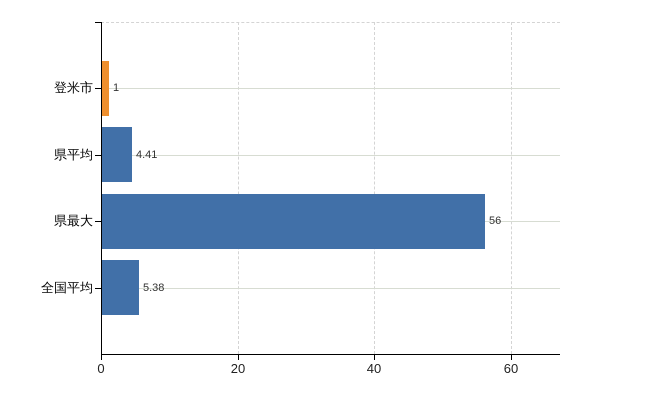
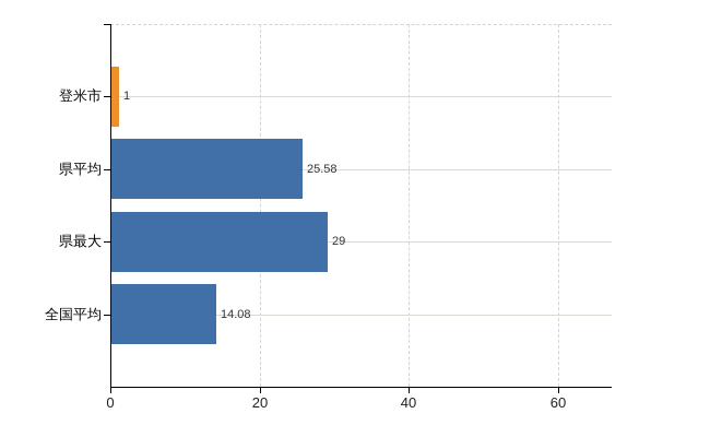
県平均: 4.41 -> 25.58
県最大: 56 -> 29
全国平均: 5.38 -> 14.08
